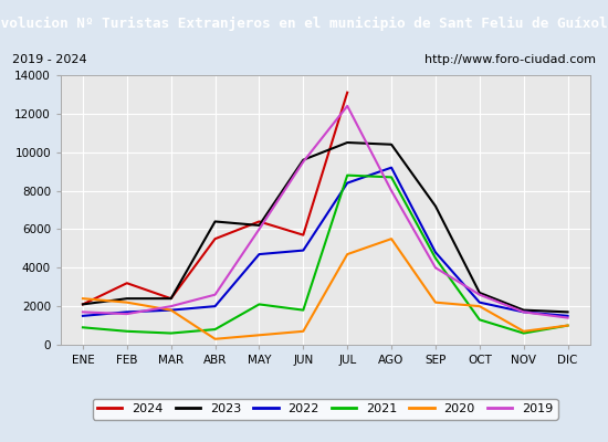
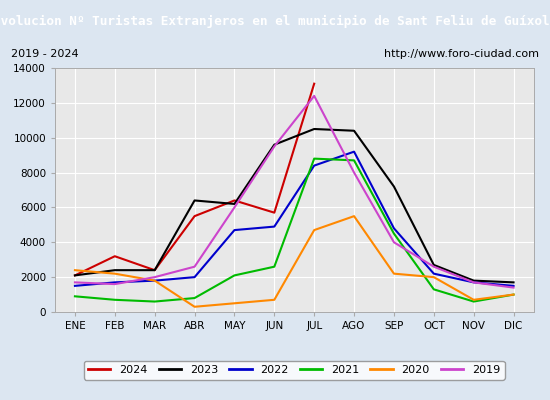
2021/JUN: 1800 -> 2600
